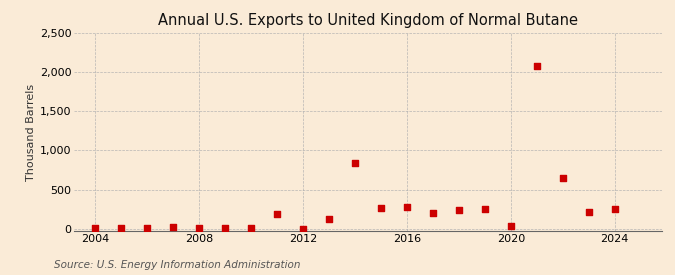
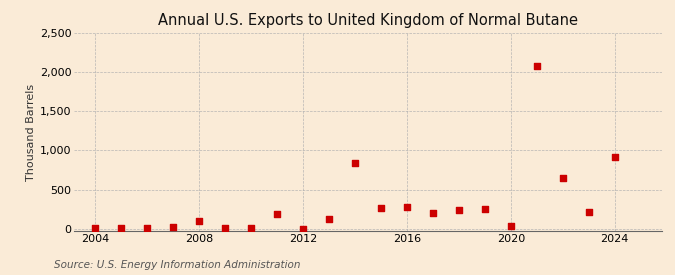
2008: 0 -> 100
2024: 240 -> 920
